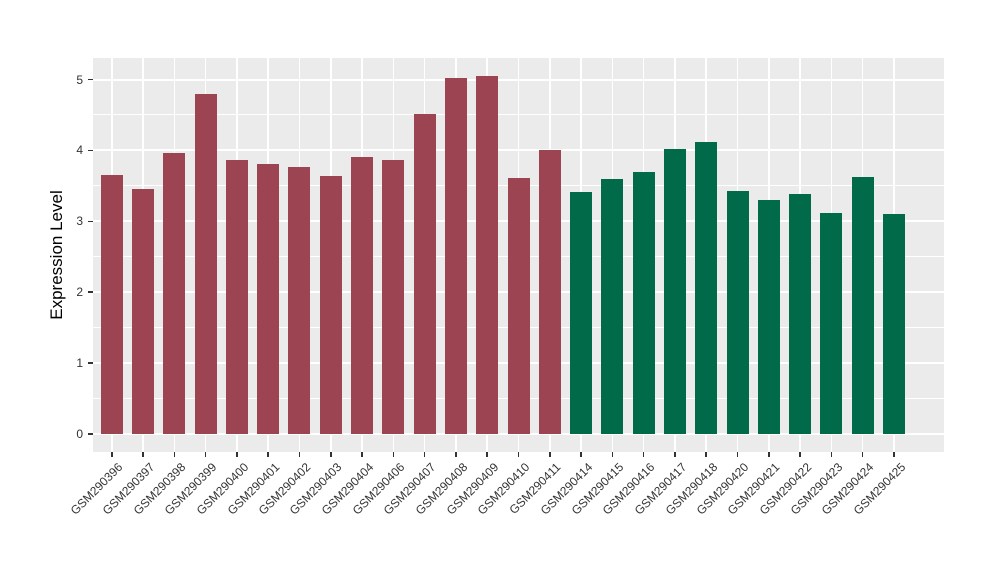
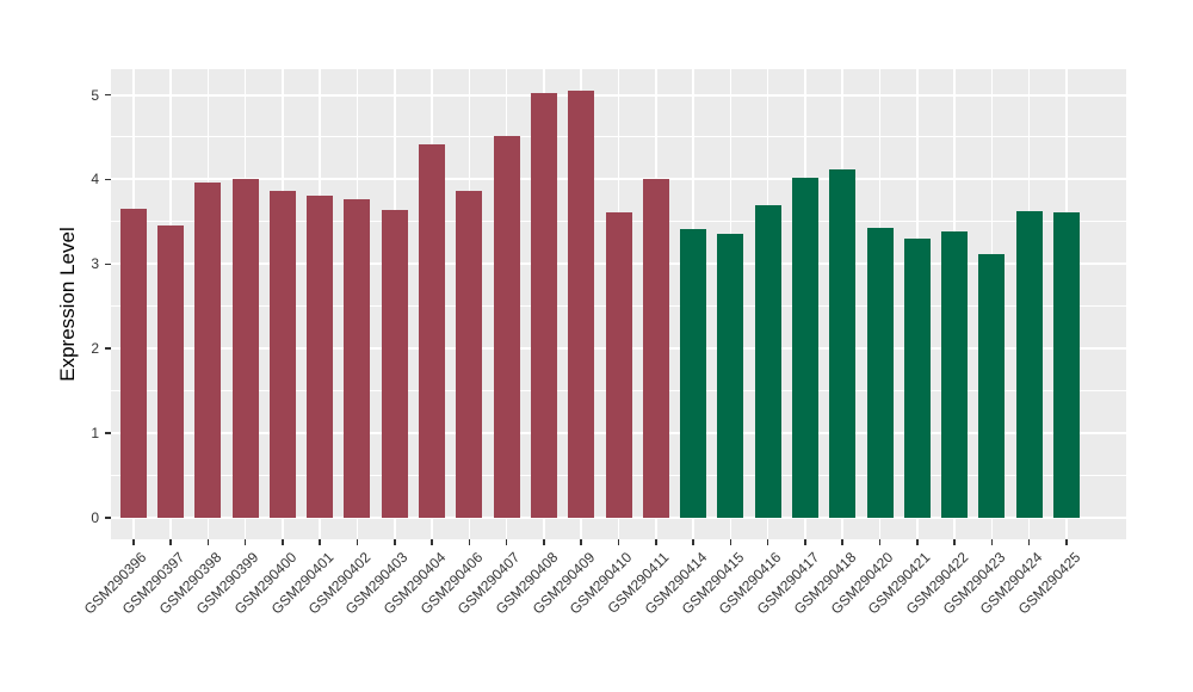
GSM290399: 4.8 -> 4.0
GSM290404: 3.9 -> 4.4
GSM290415: 3.6 -> 3.4
GSM290425: 3.1 -> 3.6
